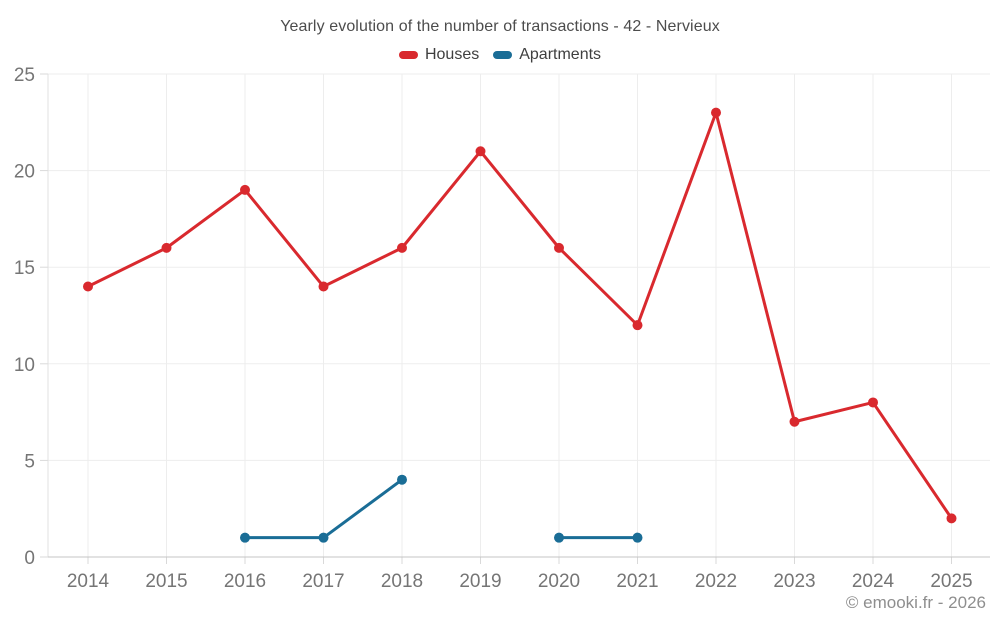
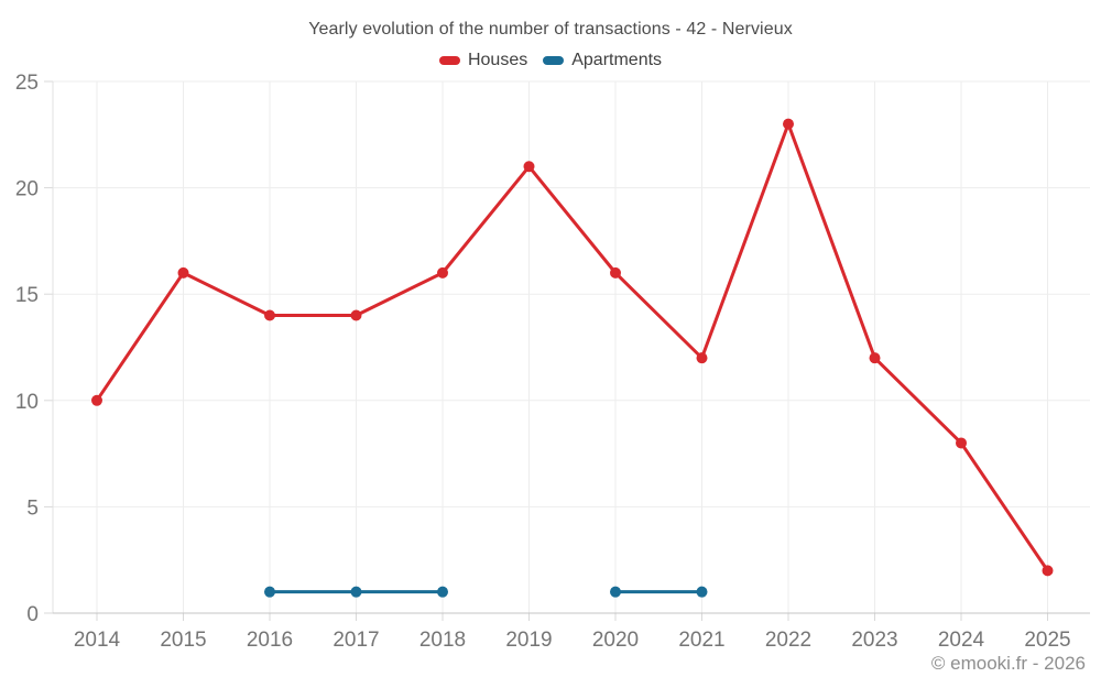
Houses/2014: 14 -> 10
Houses/2016: 19 -> 14
Apartments/2018: 4 -> 1
Houses/2023: 7 -> 12
